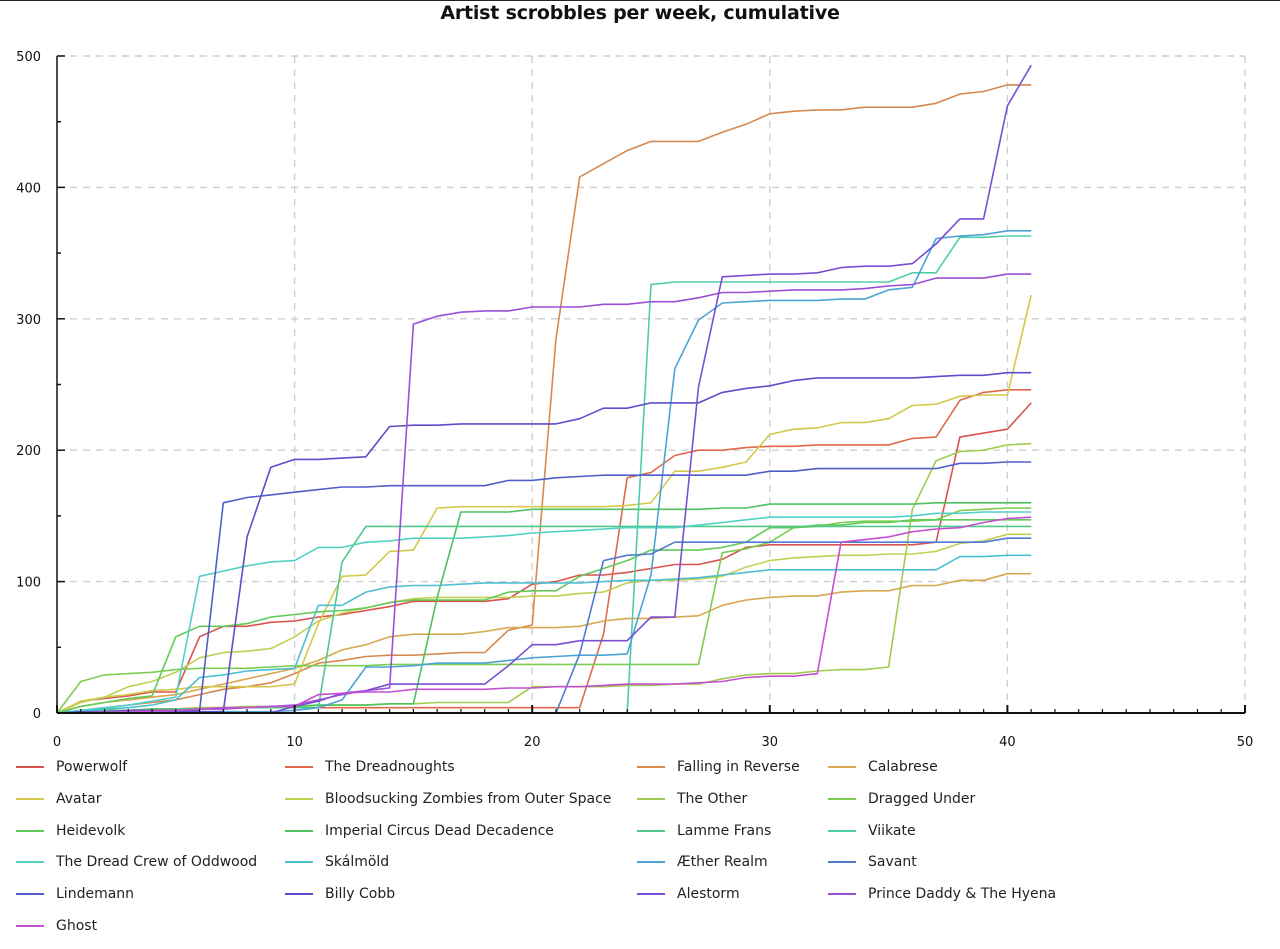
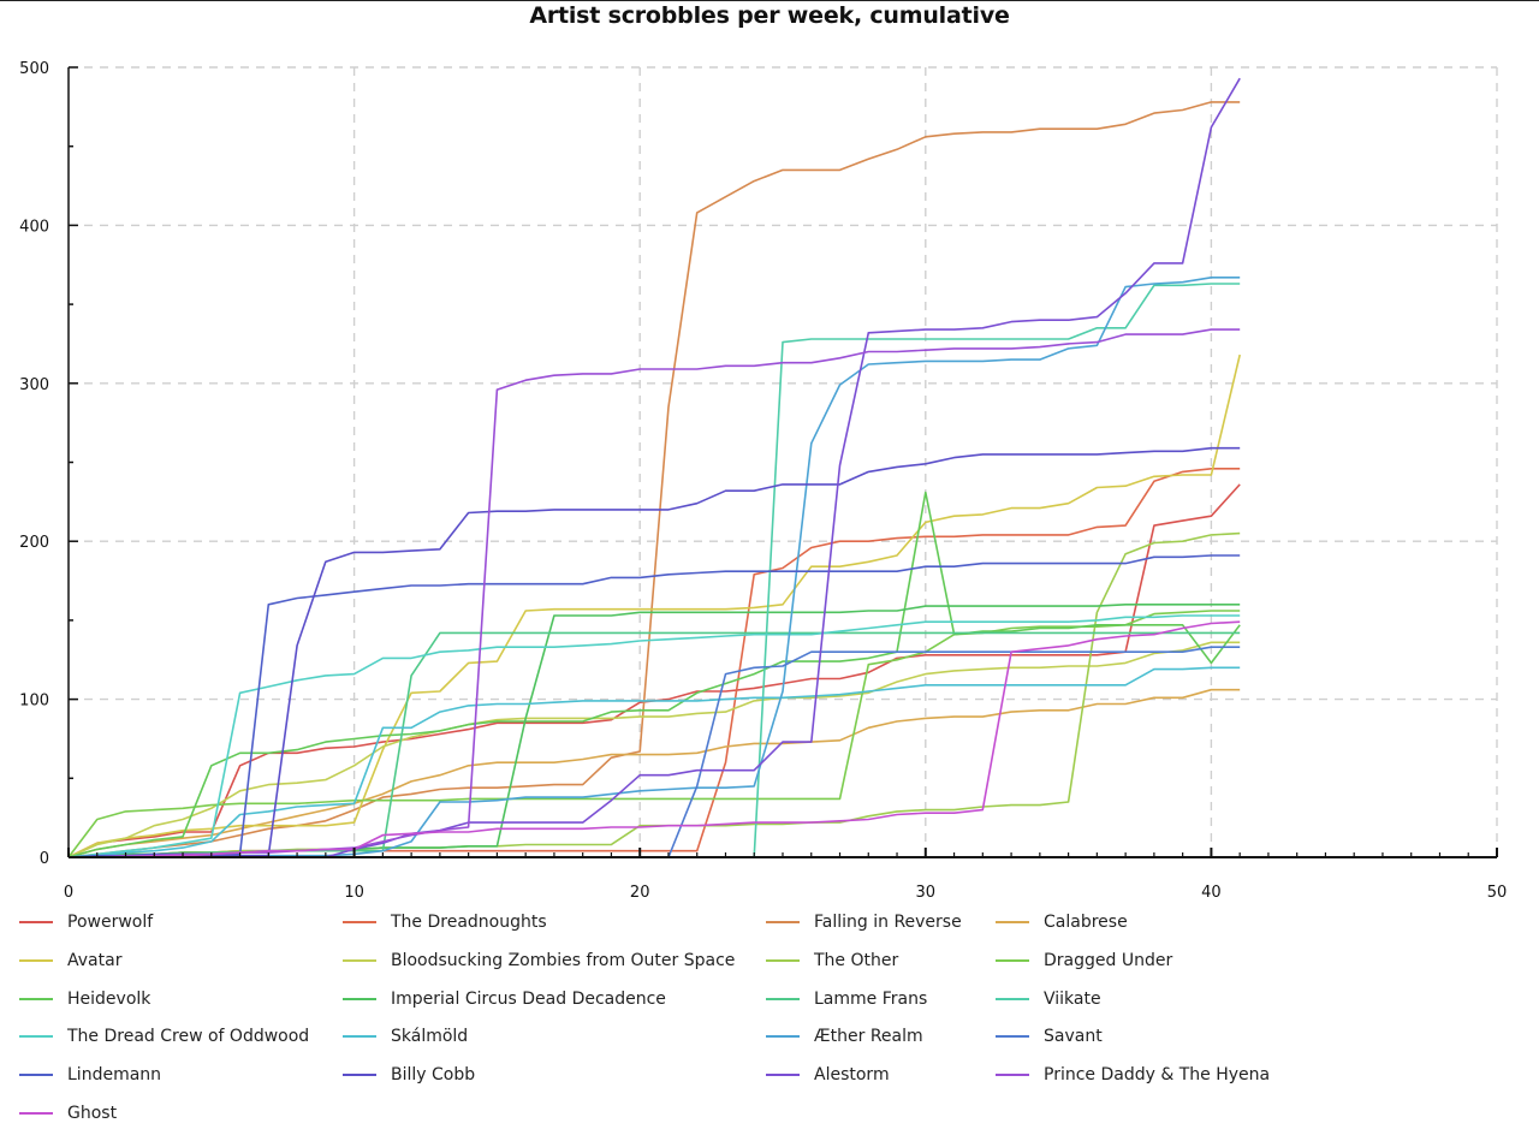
Heidevolk/30: 141 -> 231
Heidevolk/40: 147 -> 123
